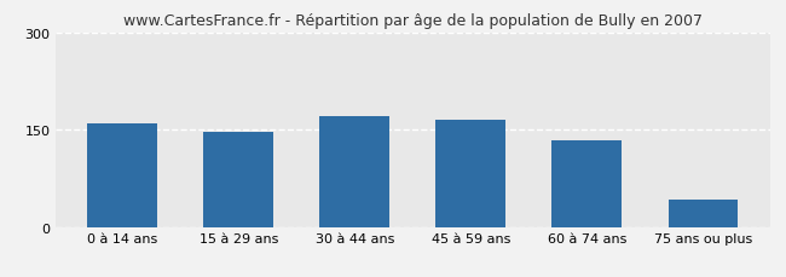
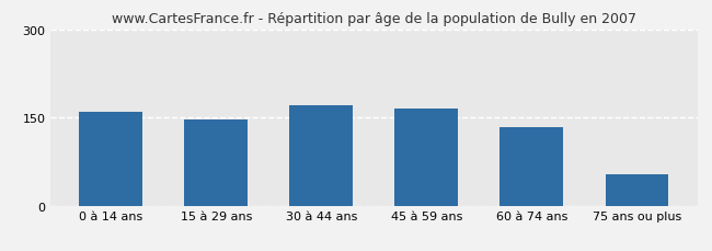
75 ans ou plus: 42 -> 54
